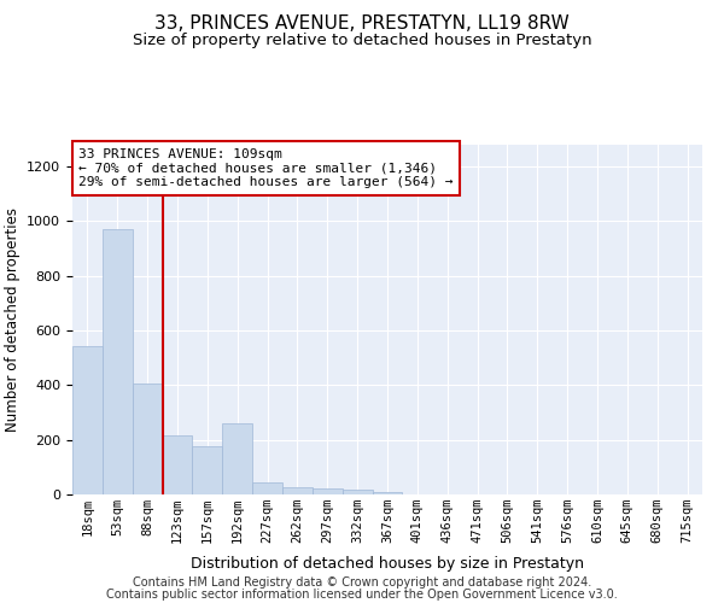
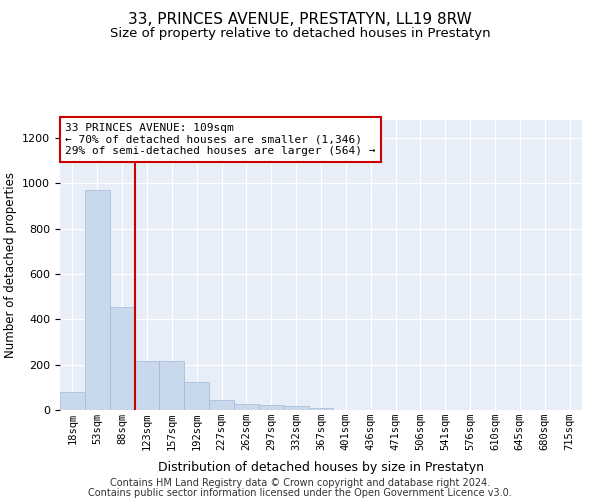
18sqm: 545 -> 80
88sqm: 405 -> 455
157sqm: 175 -> 215
192sqm: 260 -> 125
